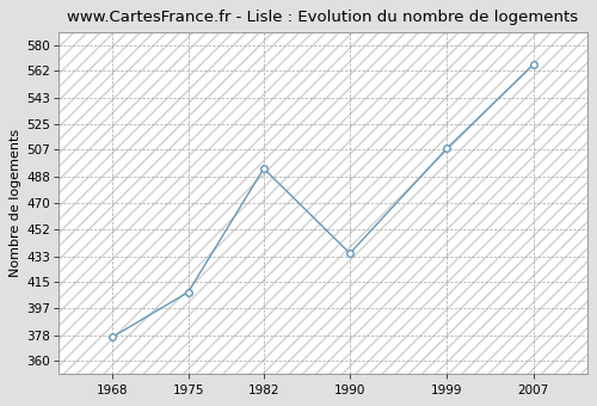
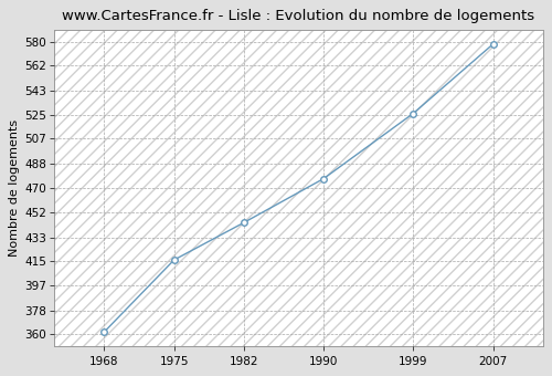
1968: 377 -> 362
1975: 408 -> 416
1982: 494 -> 444
1990: 435 -> 477
1999: 508 -> 526
2007: 566 -> 578
